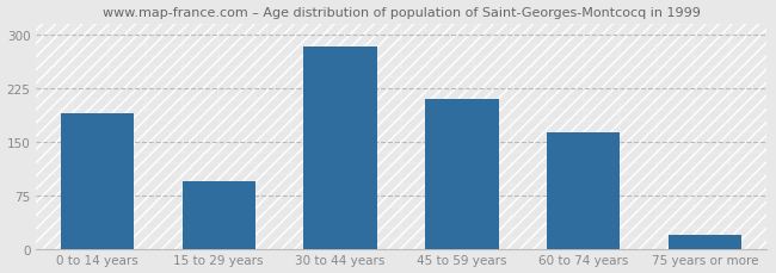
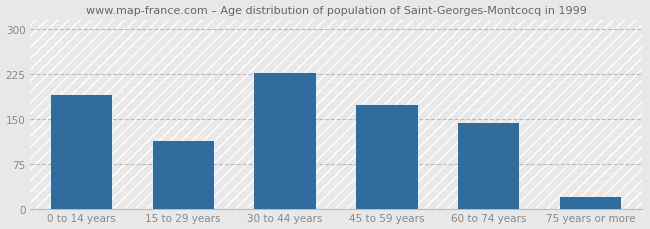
15 to 29 years: 94 -> 113
30 to 44 years: 282 -> 226
45 to 59 years: 210 -> 172
60 to 74 years: 162 -> 143
